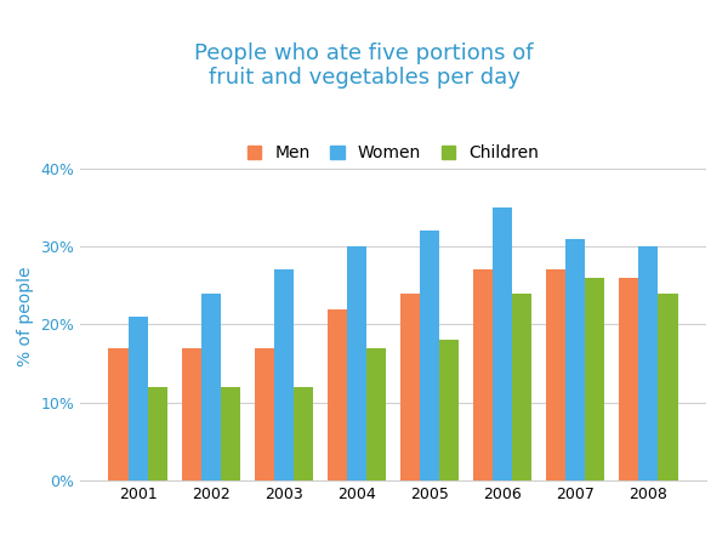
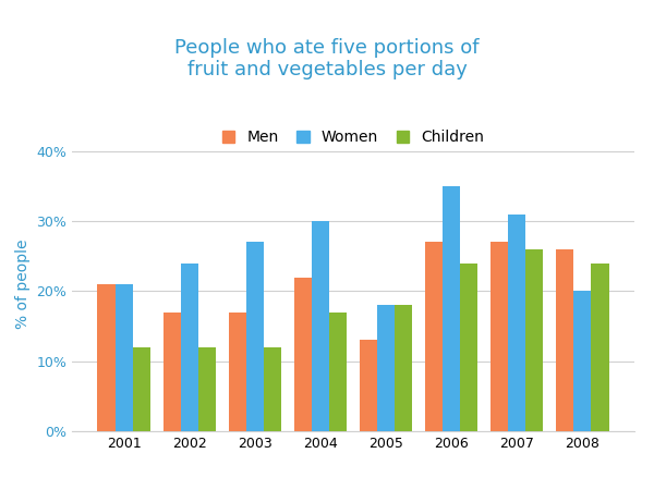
Men/2001: 17% -> 21%
Men/2005: 24% -> 13%
Women/2005: 32% -> 18%
Women/2008: 30% -> 20%
